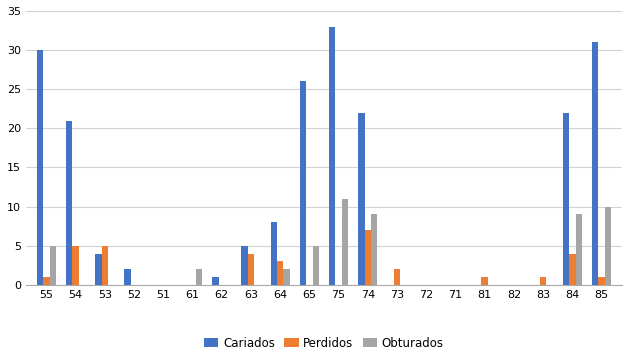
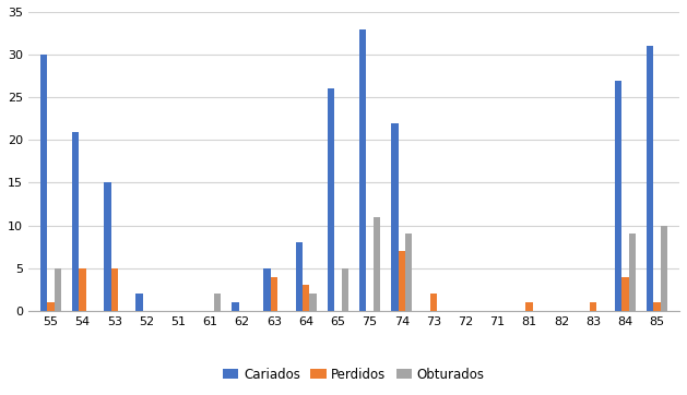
Cariados/53: 4 -> 15
Cariados/84: 22 -> 27
